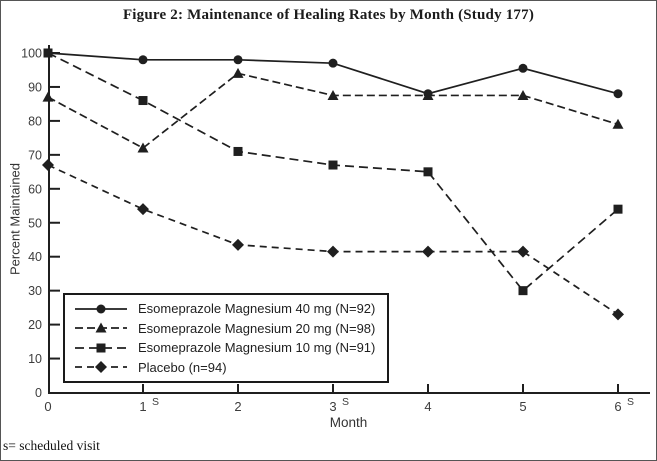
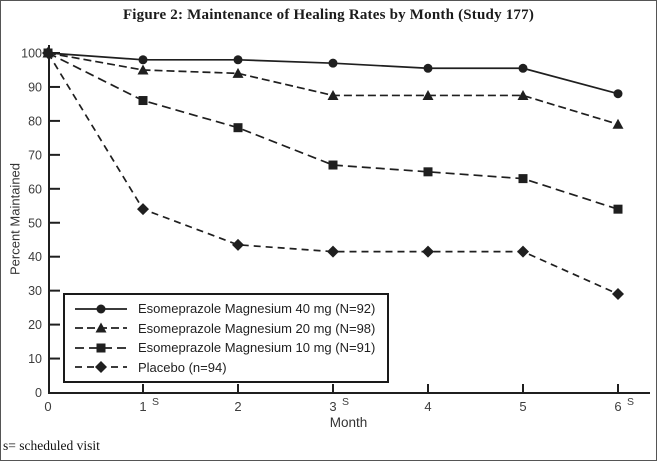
Esomeprazole Magnesium 20 mg (N=98)/0: 87 -> 100
Placebo (n=94)/0: 67 -> 100
Esomeprazole Magnesium 20 mg (N=98)/1: 72 -> 95
Esomeprazole Magnesium 10 mg (N=91)/2: 71 -> 78
Esomeprazole Magnesium 40 mg (N=92)/4: 88 -> 96
Esomeprazole Magnesium 10 mg (N=91)/5: 30 -> 63
Placebo (n=94)/6: 23 -> 29
